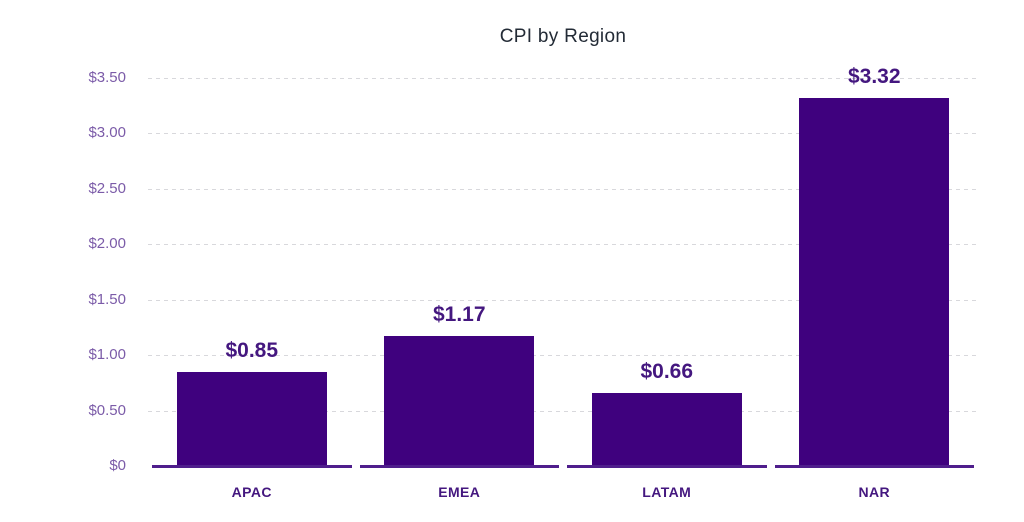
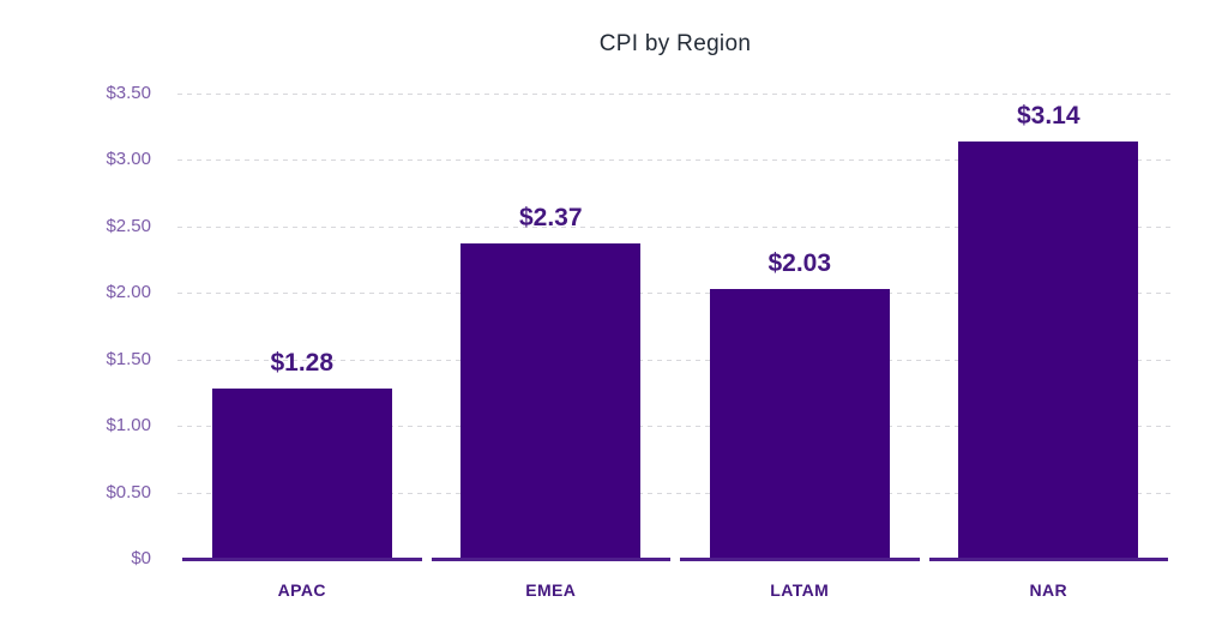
APAC: $0.85 -> $1.28
EMEA: $1.17 -> $2.37
LATAM: $0.66 -> $2.03
NAR: $3.32 -> $3.14
